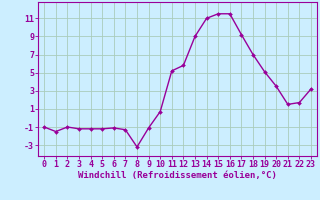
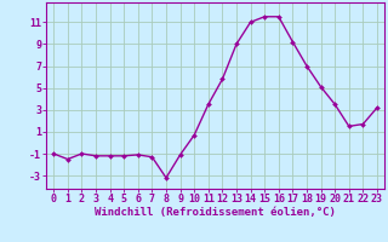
11: 5.2 -> 3.5
